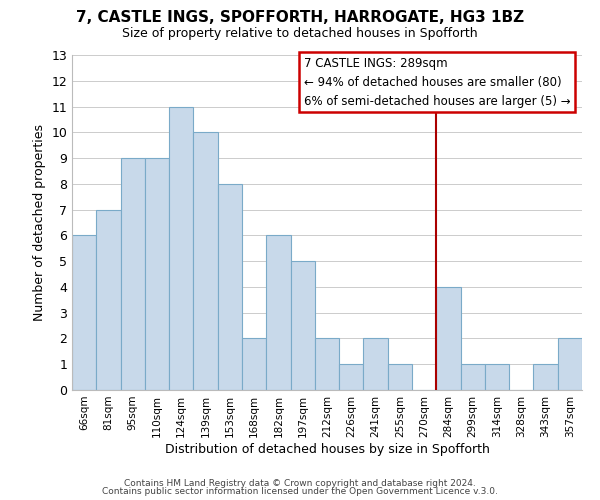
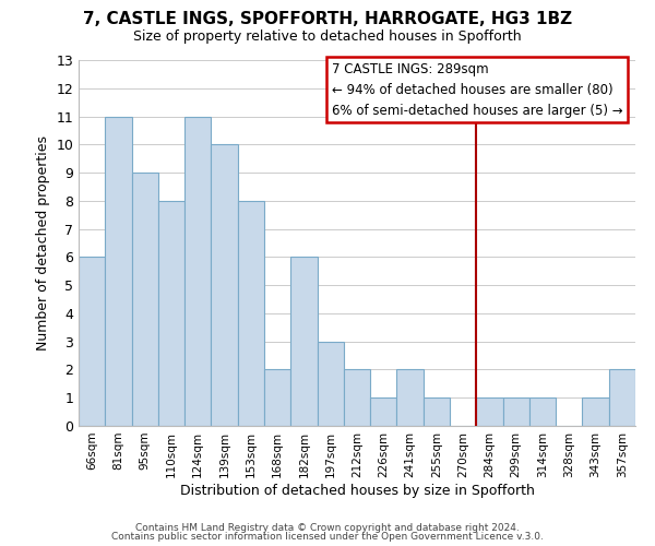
81sqm: 7 -> 11
110sqm: 9 -> 8
197sqm: 5 -> 3
284sqm: 4 -> 1
